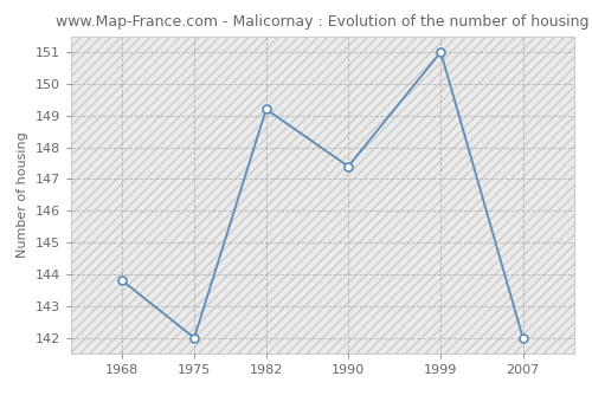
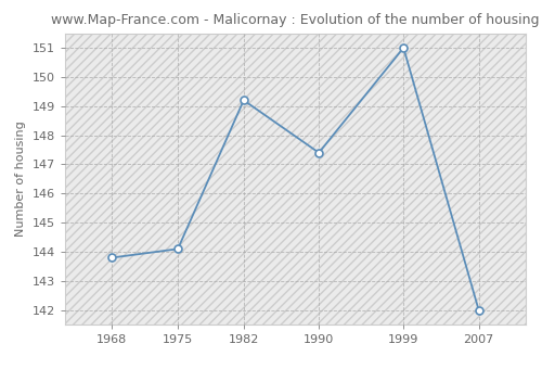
1975: 142.0 -> 144.1
